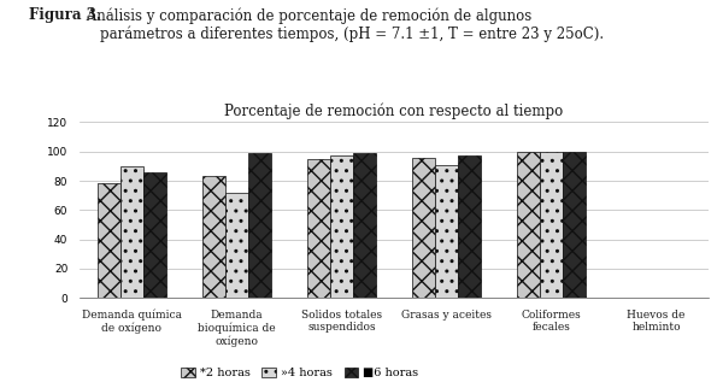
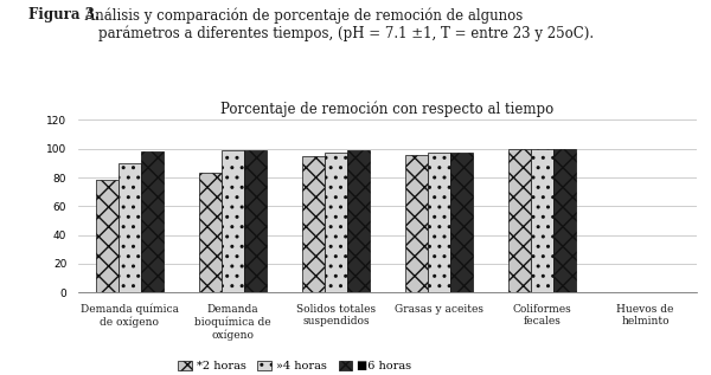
■6 horas/Demanda química de oxígeno: 86 -> 98
»4 horas/Demanda bioquímica de oxígeno: 72 -> 99
»4 horas/Grasas y aceites: 91 -> 97
